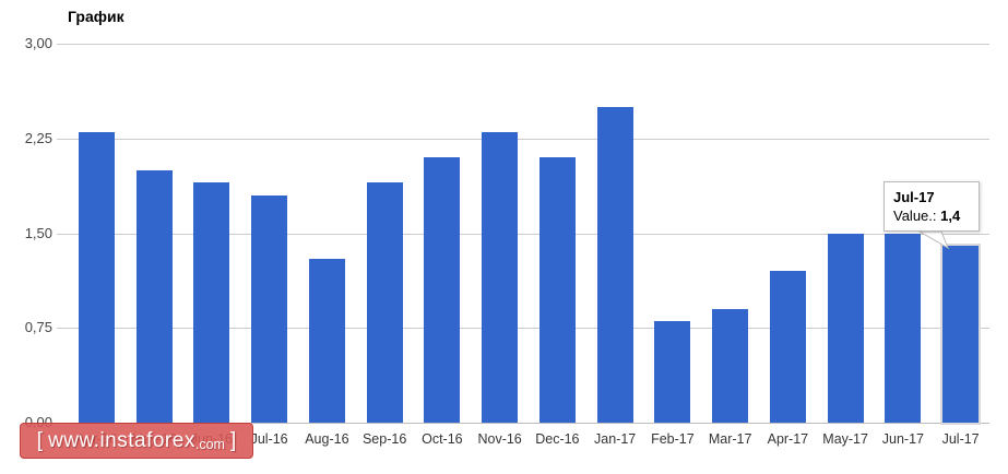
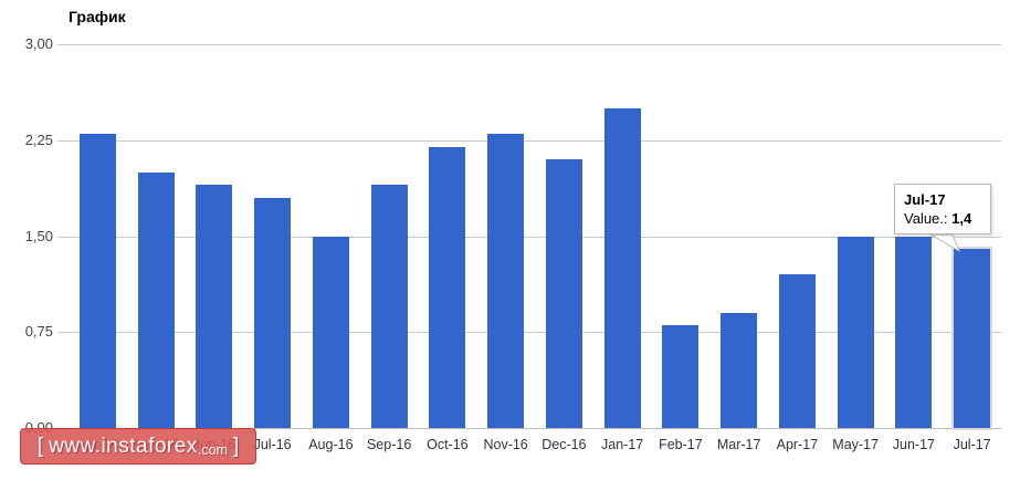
Aug-16: 1,3 -> 1,5
Oct-16: 2,1 -> 2,2
